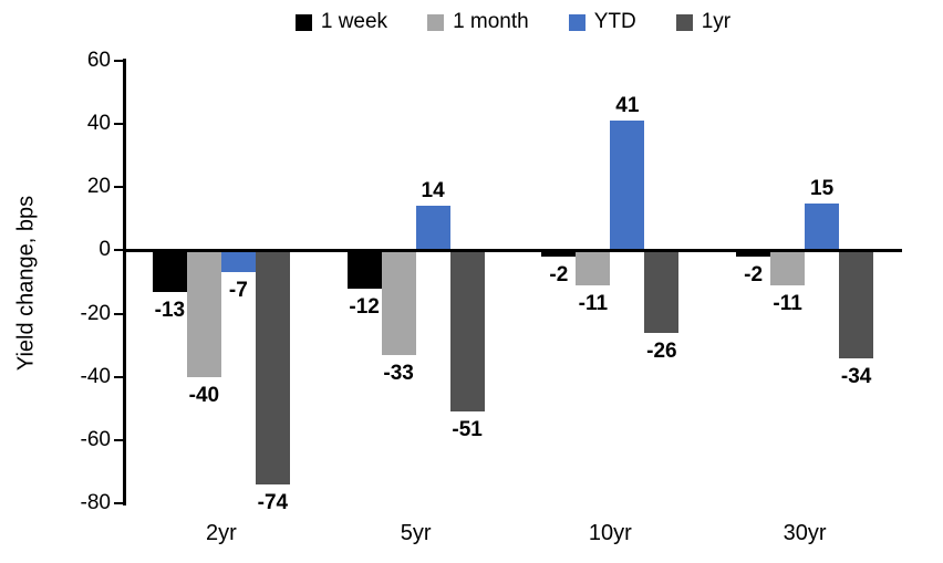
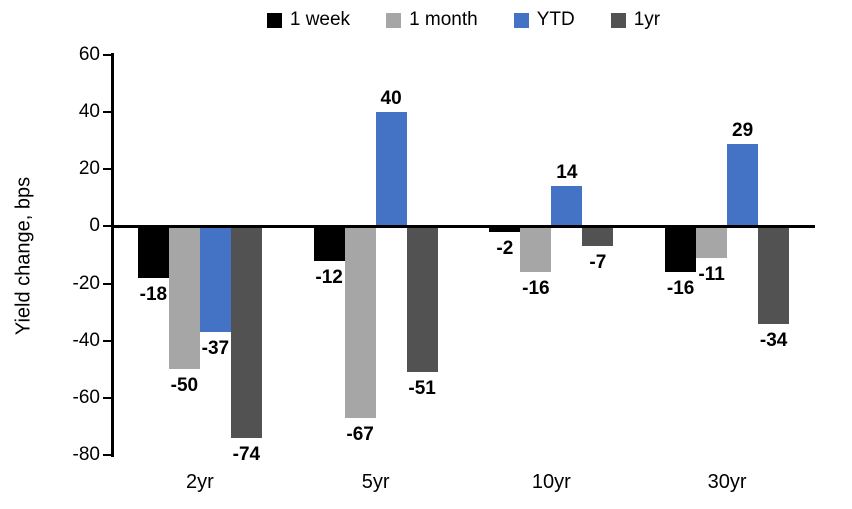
1 week/2yr: -13 -> -18
1 month/2yr: -40 -> -50
YTD/2yr: -7 -> -37
1 month/5yr: -33 -> -67
YTD/5yr: 14 -> 40
1 month/10yr: -11 -> -16
YTD/10yr: 41 -> 14
1yr/10yr: -26 -> -7
1 week/30yr: -2 -> -16
YTD/30yr: 15 -> 29
